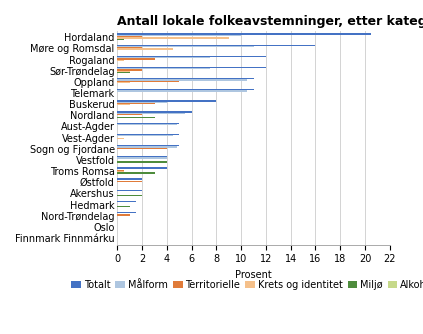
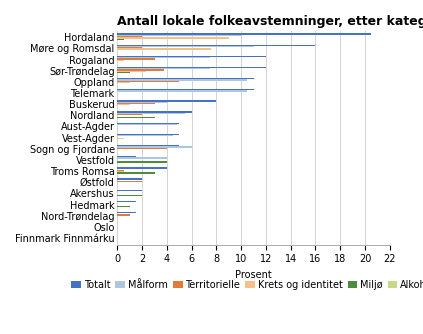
Krets og identitet/Møre og Romsdal: 4.5 -> 7.6
Territorielle/Sør-Trøndelag: 2.0 -> 3.8
Krets og identitet/Sør-Trøndelag: 1.0 -> 2.3
Målform/Sogn og Fjordane: 4.8 -> 6.0
Totalt/Vestfold: 4.0 -> 1.5
